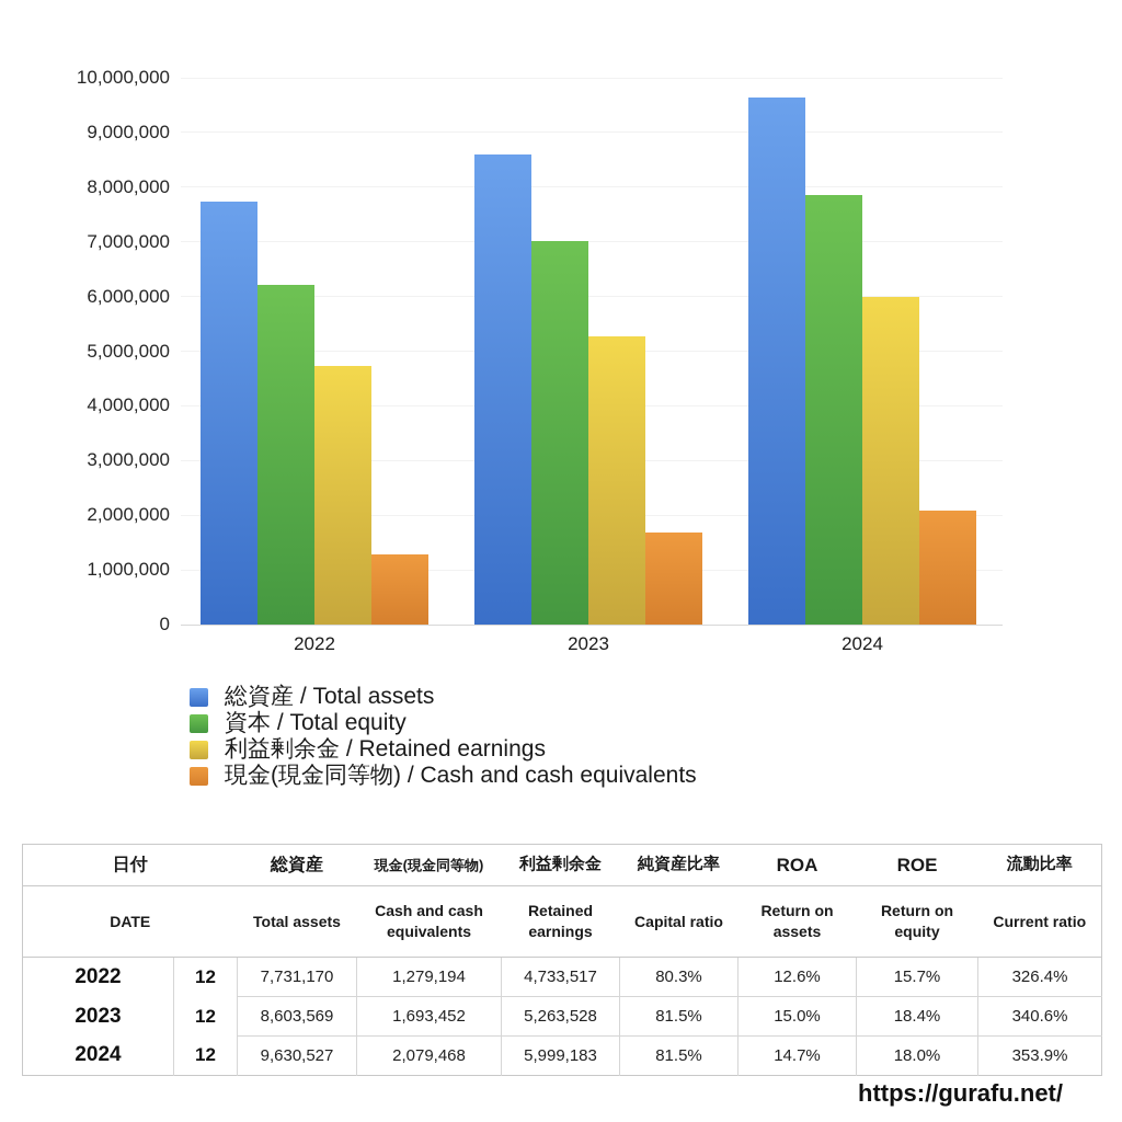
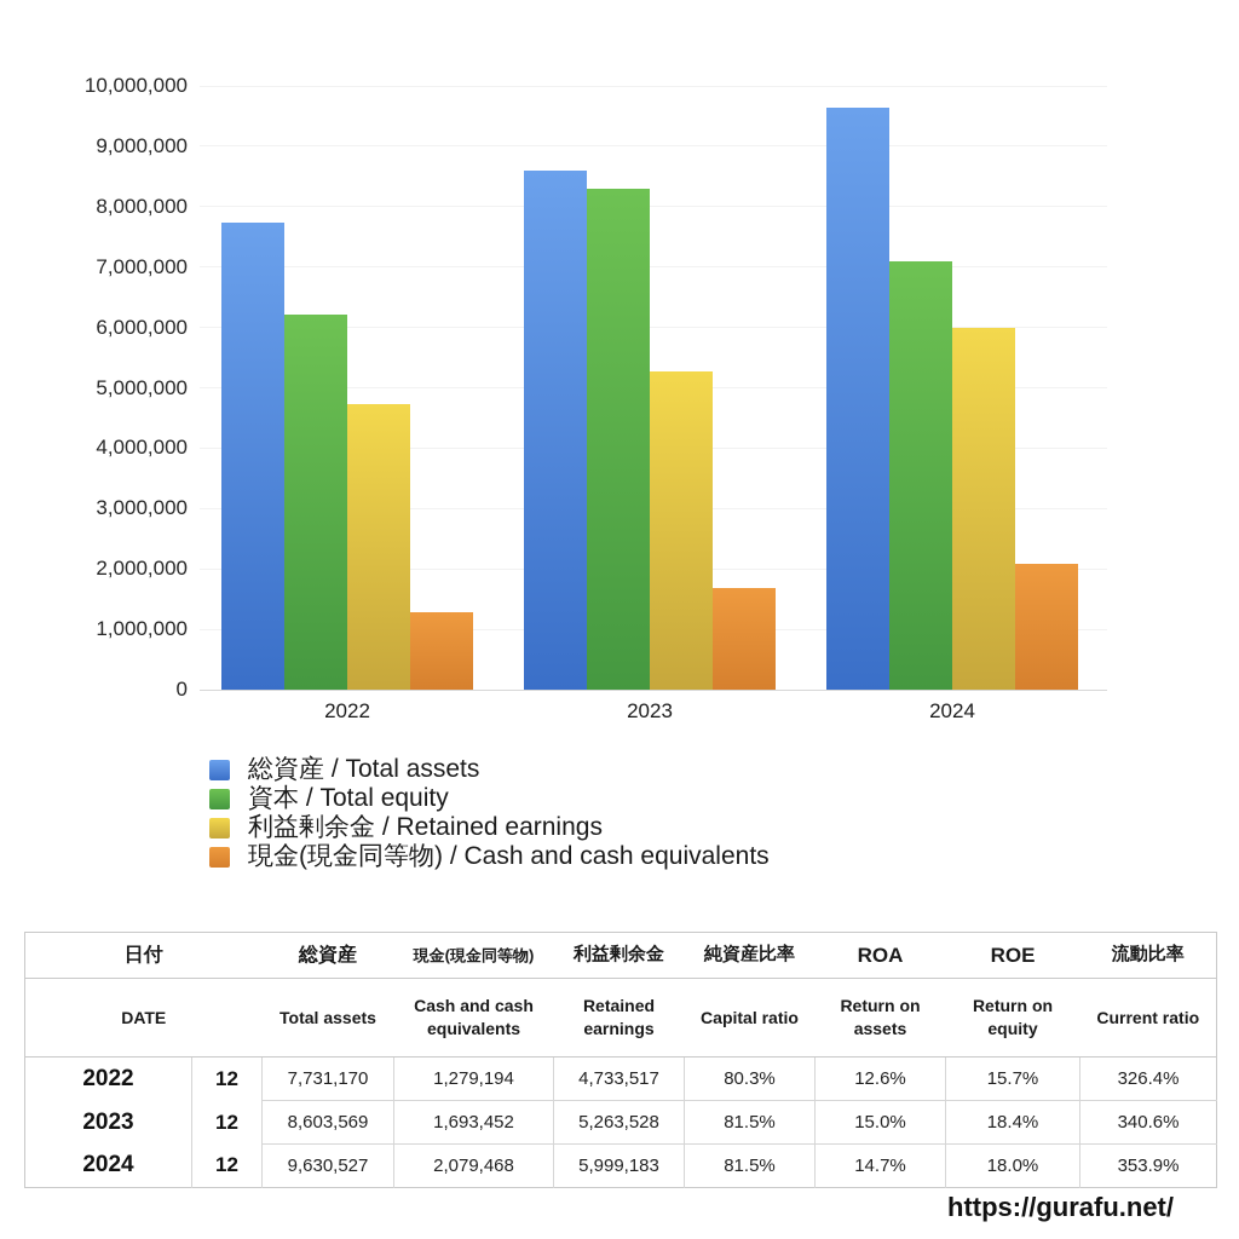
資本 / Total equity/2023: 7000000 -> 8300000
資本 / Total equity/2024: 7800000 -> 7100000
